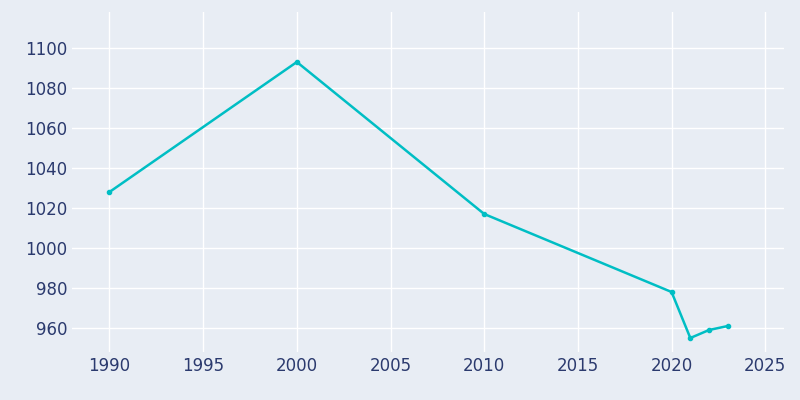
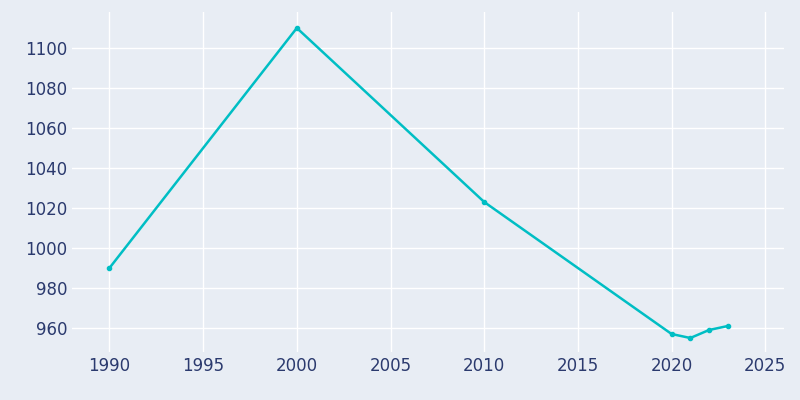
1990: 1028 -> 990
2000: 1093 -> 1110
2010: 1017 -> 1023
2020: 978 -> 957
